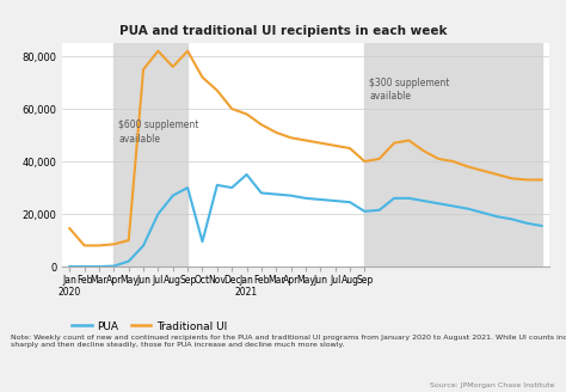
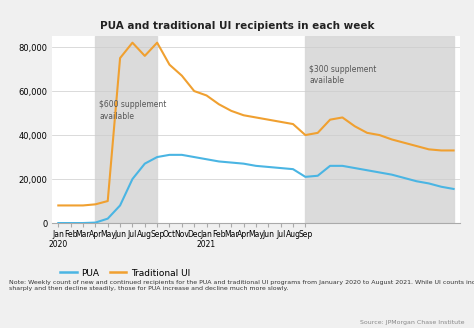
Traditional UI/Jan 2020: 14,500 -> 8,000
PUA/Oct: 9,500 -> 31,000
PUA/Jan 2021: 35,000 -> 29,000
